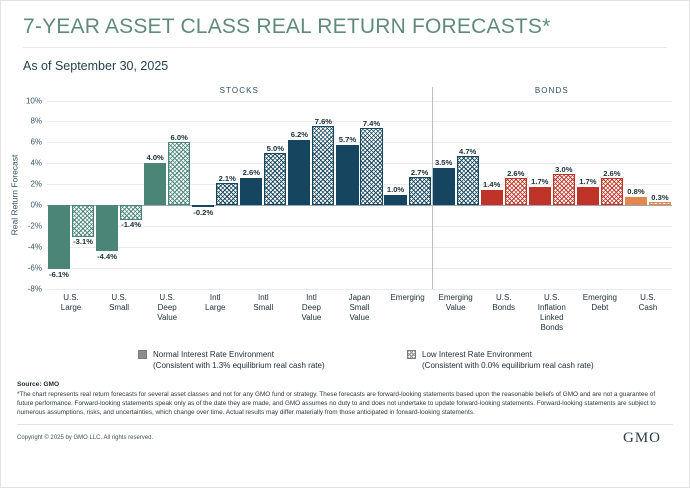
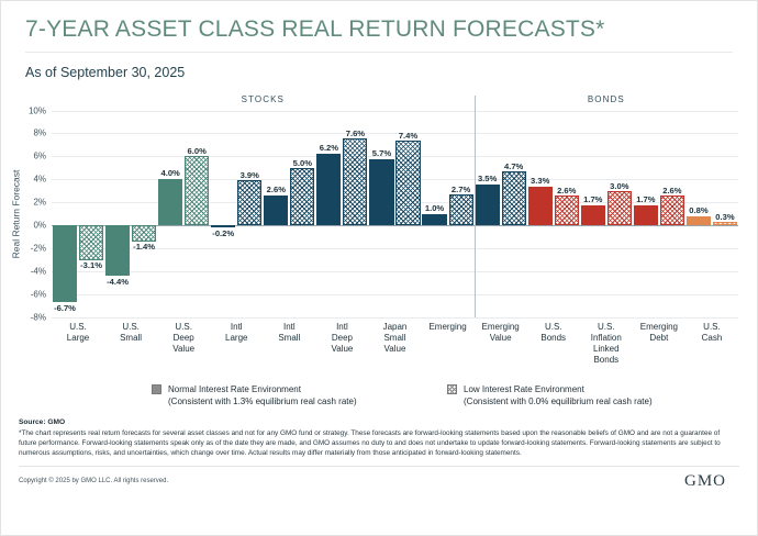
Normal Interest Rate Environment/U.S. Large: -6.1% -> -6.7%
Low Interest Rate Environment/Intl Large: 2.1% -> 3.9%
Normal Interest Rate Environment/U.S. Bonds: 1.4% -> 3.3%
